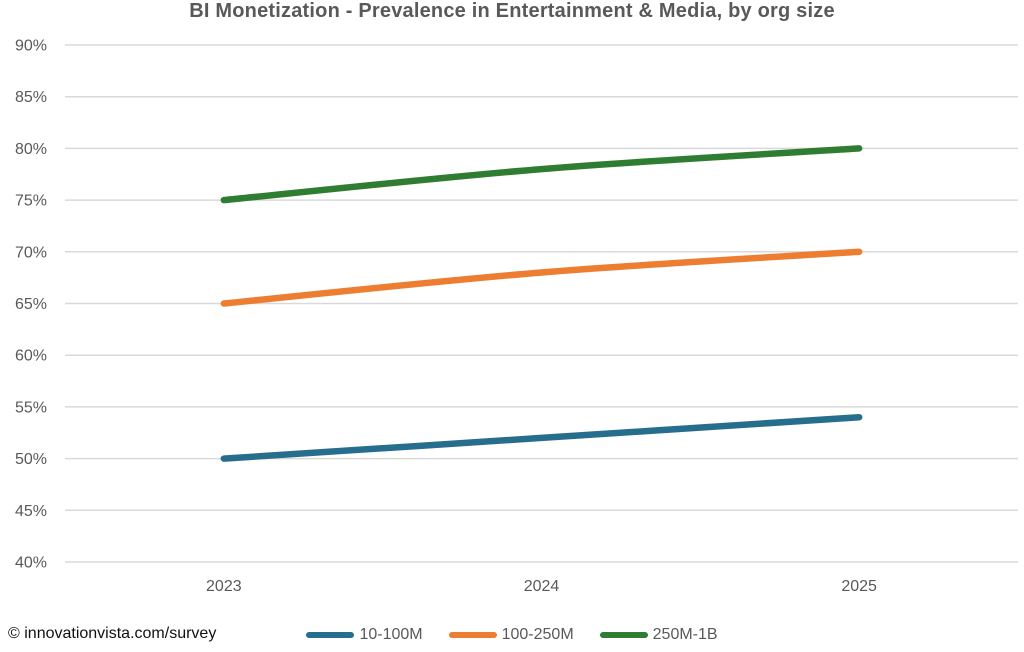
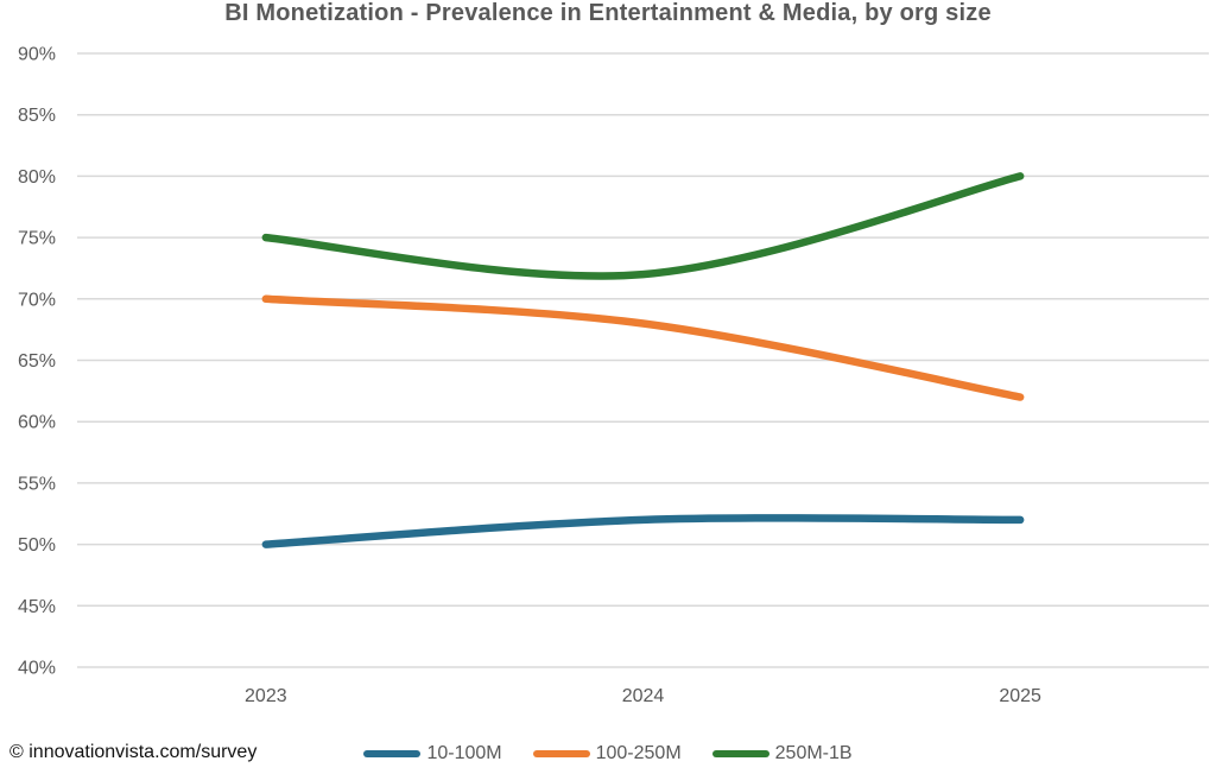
100-250M/2023: 65% -> 70%
250M-1B/2024: 78% -> 72%
10-100M/2025: 54% -> 52%
100-250M/2025: 70% -> 62%
